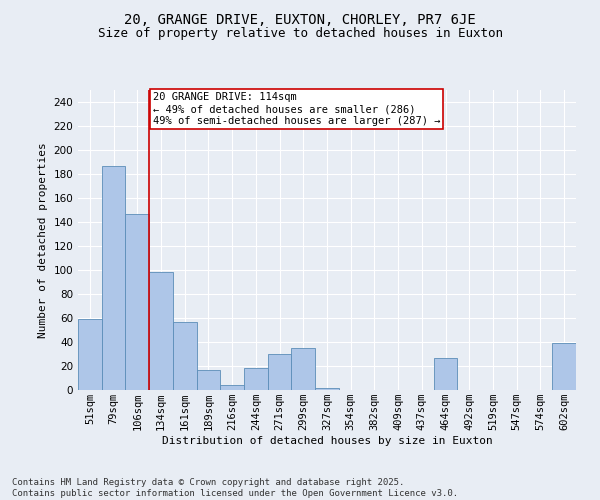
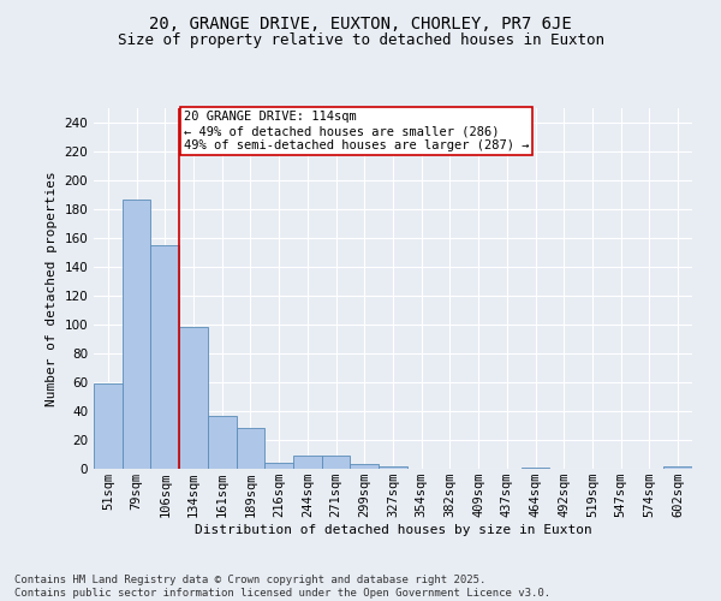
106sqm: 147 -> 155
161sqm: 57 -> 37
189sqm: 17 -> 28
244sqm: 18 -> 9
271sqm: 30 -> 9
299sqm: 35 -> 3
464sqm: 27 -> 1
602sqm: 39 -> 2
